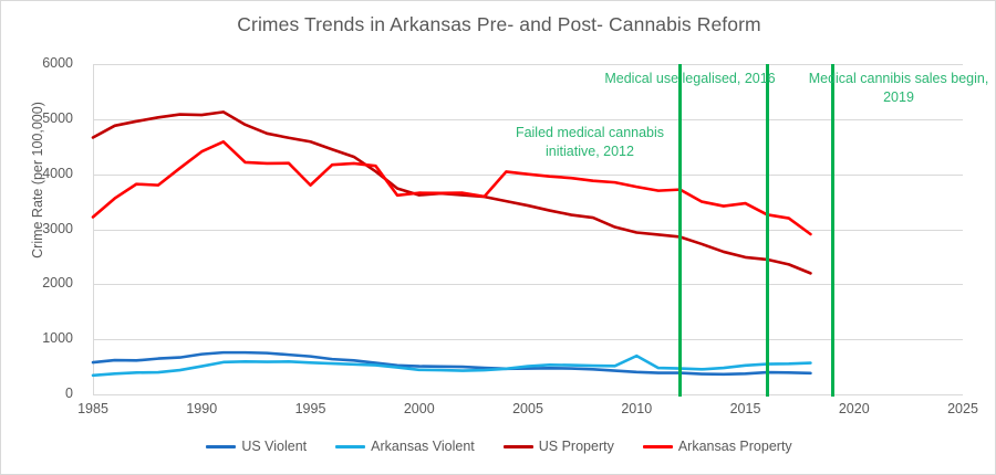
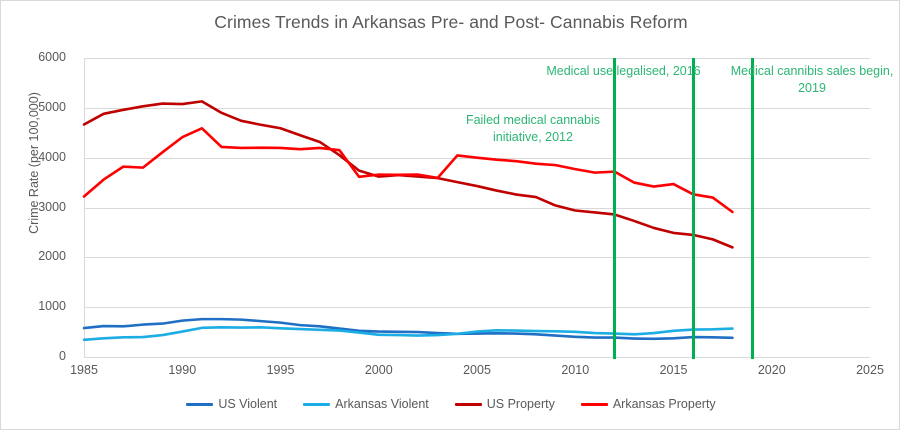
Arkansas Property/1995: 3800 -> 4200
Arkansas Violent/2010: 700 -> 500
